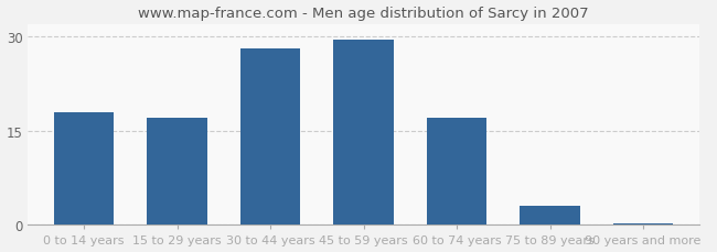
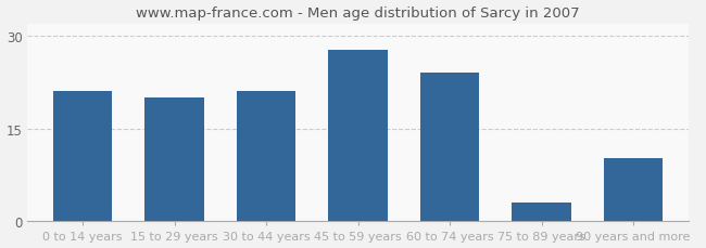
0 to 14 years: 18.0 -> 21.0
15 to 29 years: 17.0 -> 20.0
30 to 44 years: 28.0 -> 21.0
45 to 59 years: 29.5 -> 27.8
60 to 74 years: 17.0 -> 24.0
90 years and more: 0.3 -> 10.2
